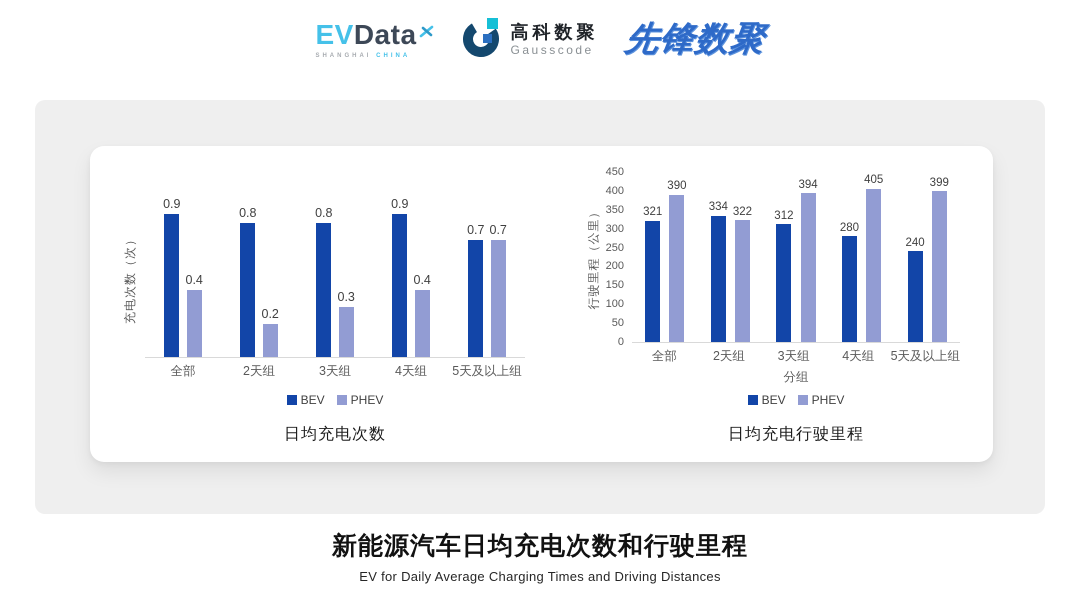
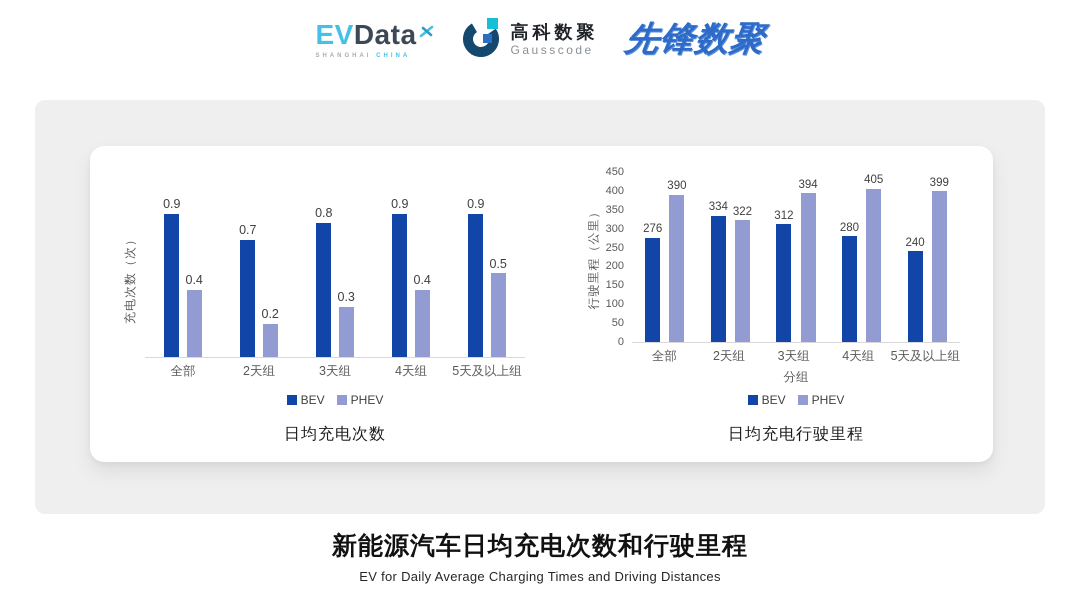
日均充电次数/BEV/2天组: 0.8 -> 0.7
日均充电次数/BEV/5天及以上组: 0.7 -> 0.9
日均充电次数/PHEV/5天及以上组: 0.7 -> 0.5
日均充电行驶里程/BEV/全部: 321 -> 276
